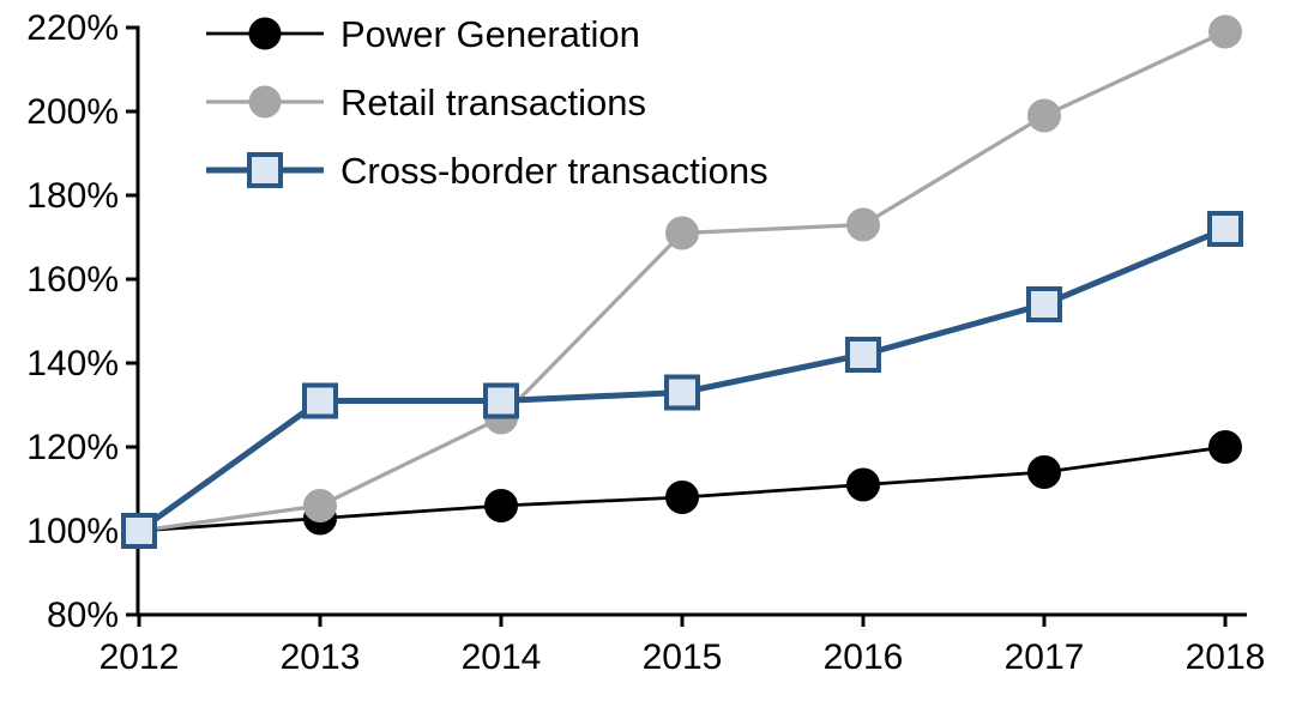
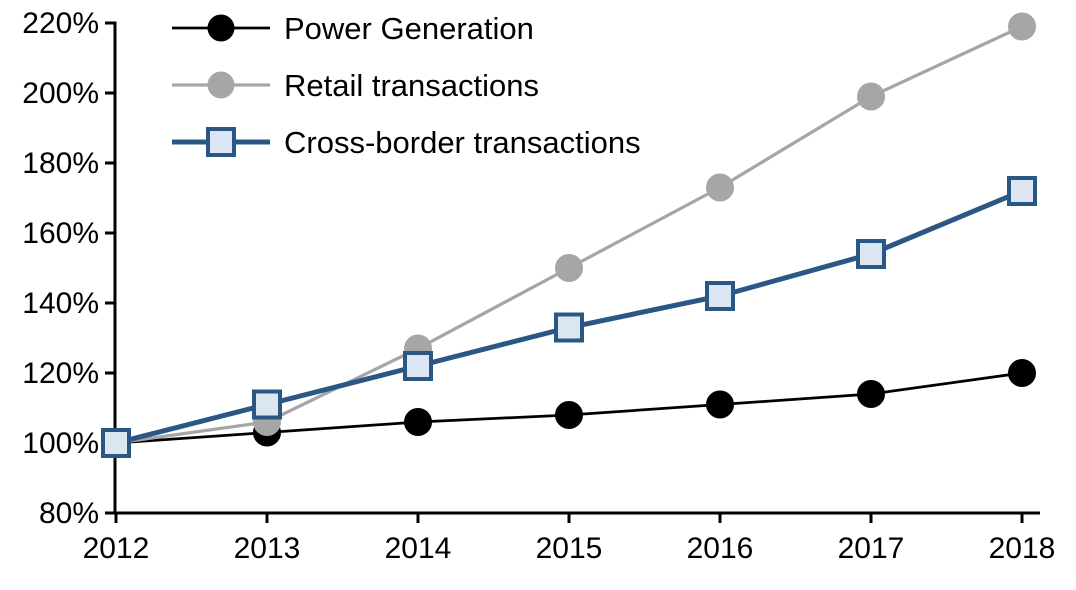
Cross-border transactions/2013: 131% -> 111%
Cross-border transactions/2014: 131% -> 122%
Retail transactions/2015: 171% -> 150%
